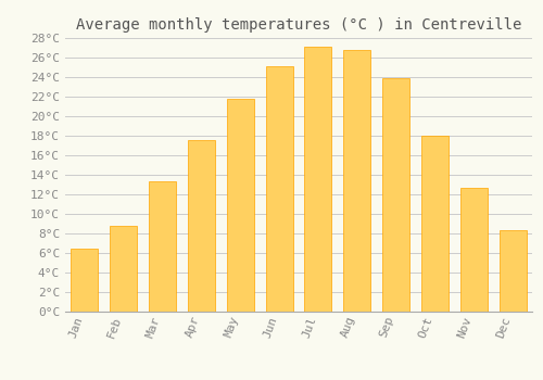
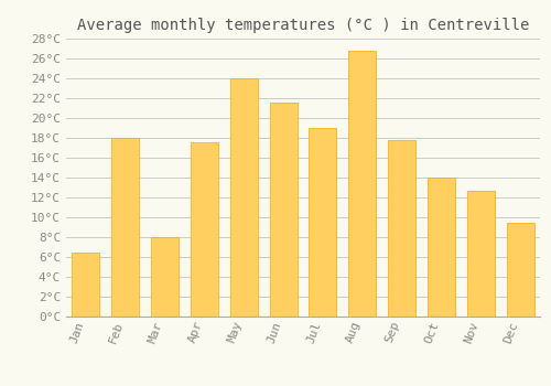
Feb: 8.8°C -> 18.0°C
Mar: 13.3°C -> 8.0°C
May: 21.8°C -> 24.0°C
Jun: 25.1°C -> 21.6°C
Jul: 27.1°C -> 19.0°C
Sep: 23.9°C -> 17.8°C
Oct: 18.0°C -> 14.0°C
Dec: 8.3°C -> 9.4°C
